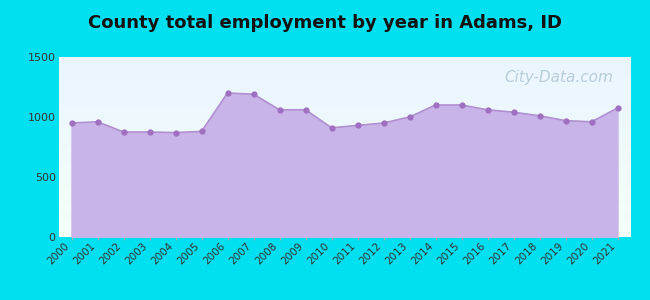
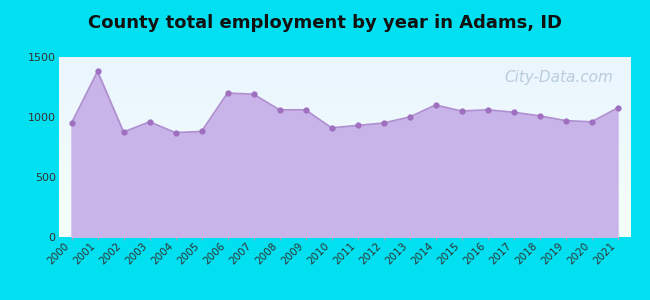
2001: 960 -> 1380
2003: 880 -> 960
2015: 1100 -> 1050
